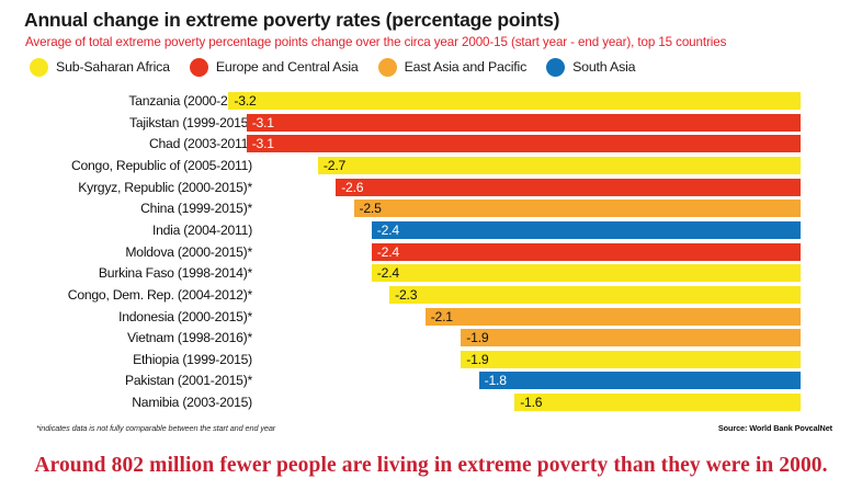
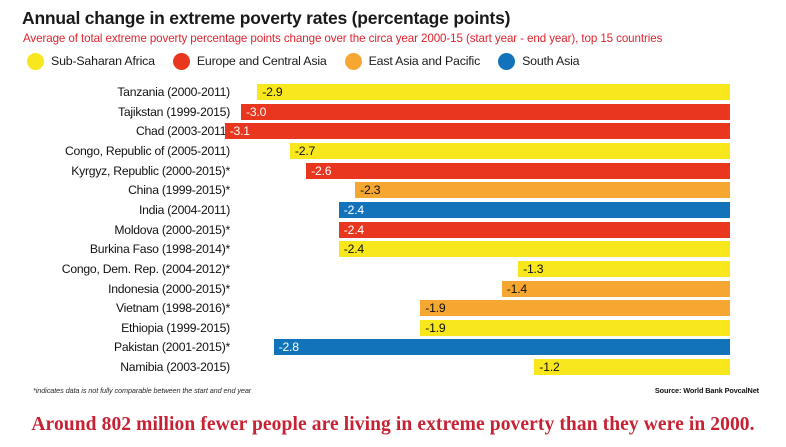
Tanzania (2000-2011): -3.2 -> -2.9
Tajikstan (1999-2015): -3.1 -> -3.0
China (1999-2015)*: -2.5 -> -2.3
Congo, Dem. Rep. (2004-2012)*: -2.3 -> -1.3
Indonesia (2000-2015)*: -2.1 -> -1.4
Pakistan (2001-2015)*: -1.8 -> -2.8
Namibia (2003-2015): -1.6 -> -1.2
